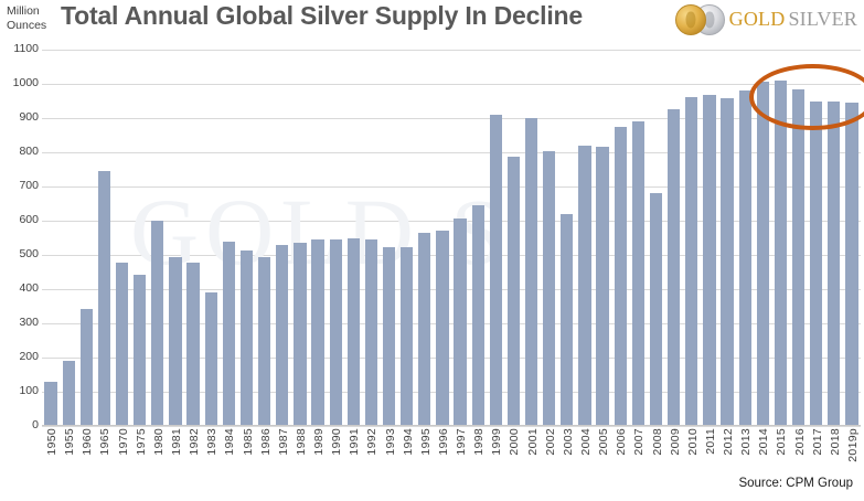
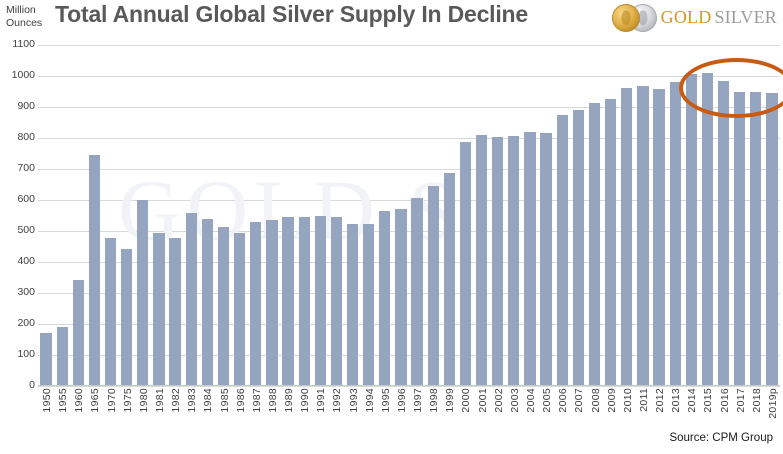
1950: 130 -> 170
1983: 390 -> 560
1999: 910 -> 690
2001: 900 -> 810
2003: 620 -> 810
2008: 680 -> 910
